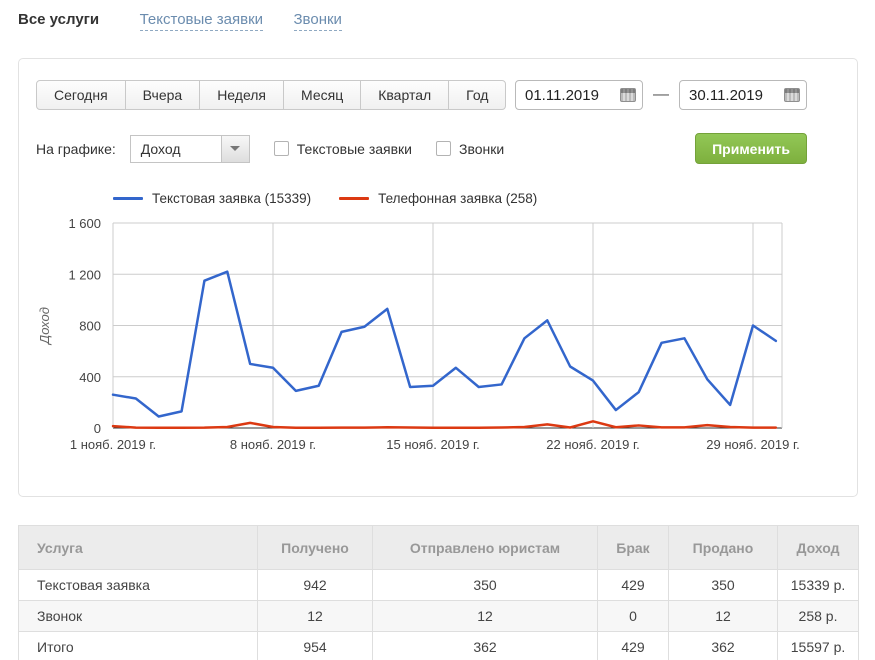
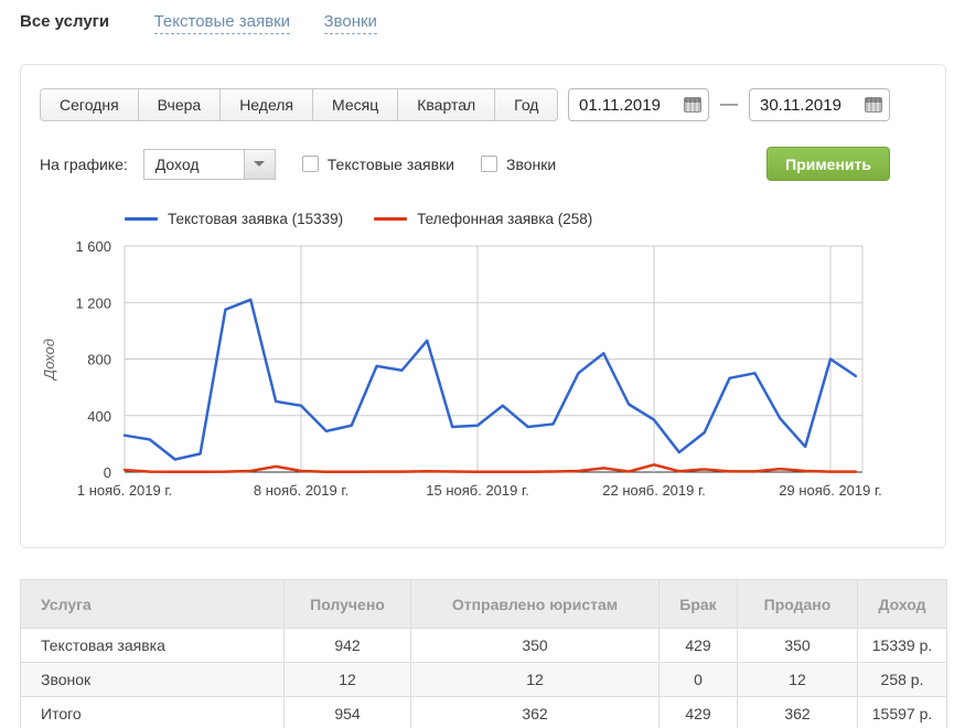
Текстовая заявка (15339)/12: 790 -> 720
